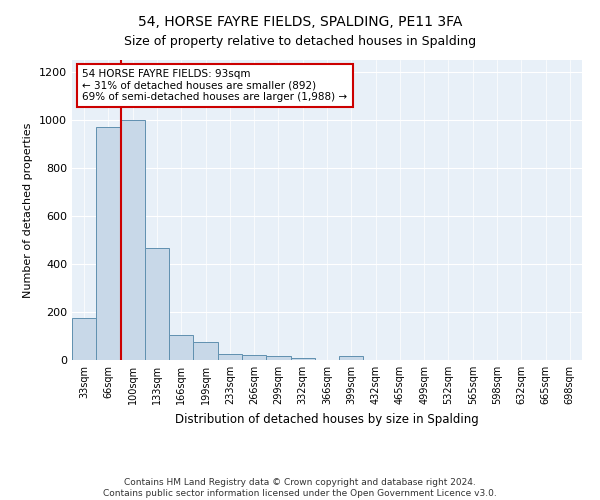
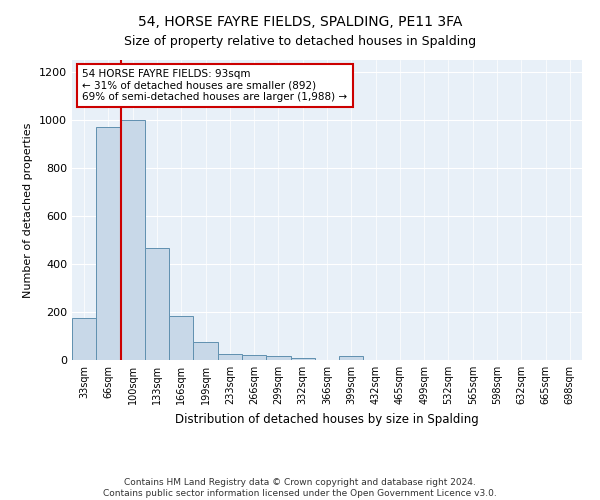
166sqm: 105 -> 185
